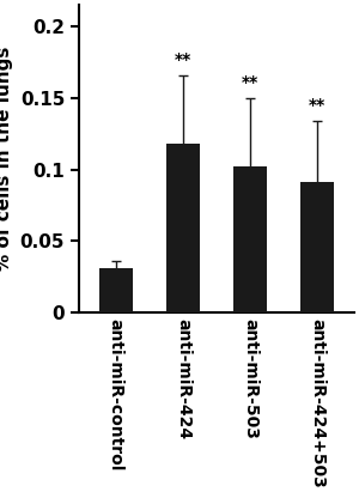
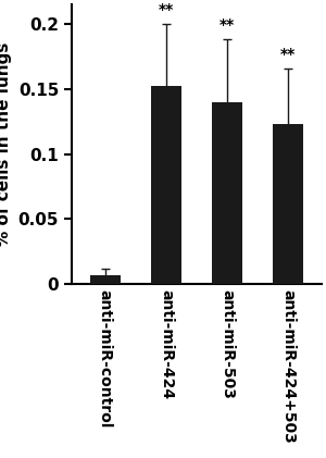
anti-miR-control: 0.031 -> 0.007
anti-miR-424: 0.118 -> 0.152
anti-miR-503: 0.102 -> 0.140
anti-miR-424+503: 0.091 -> 0.123
